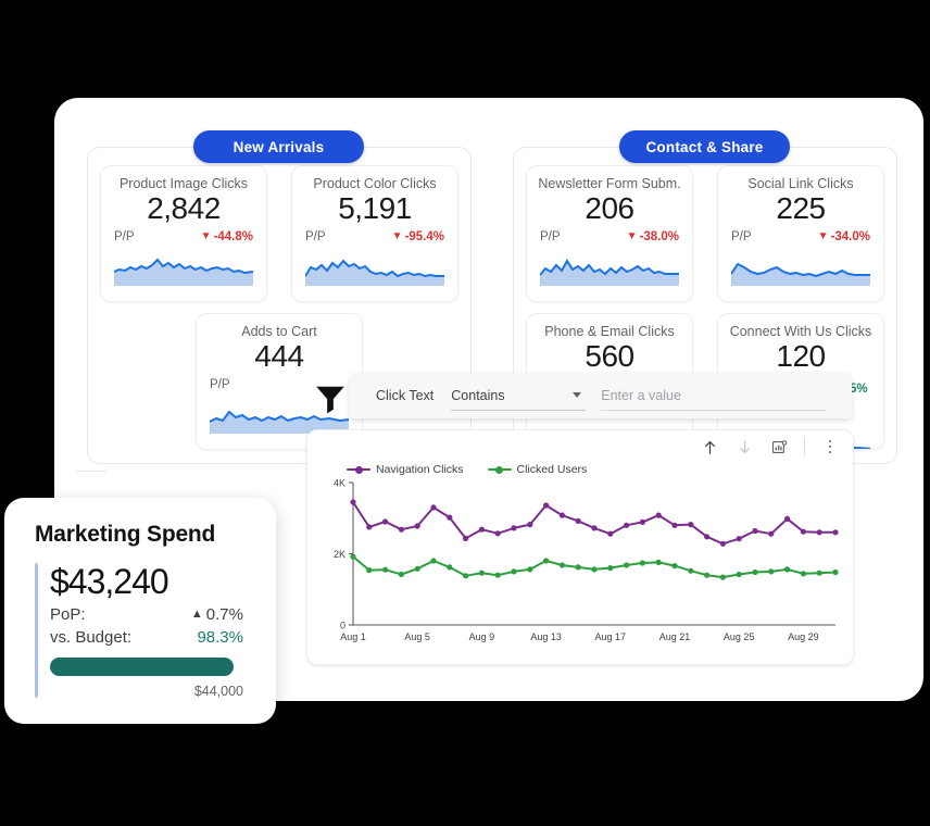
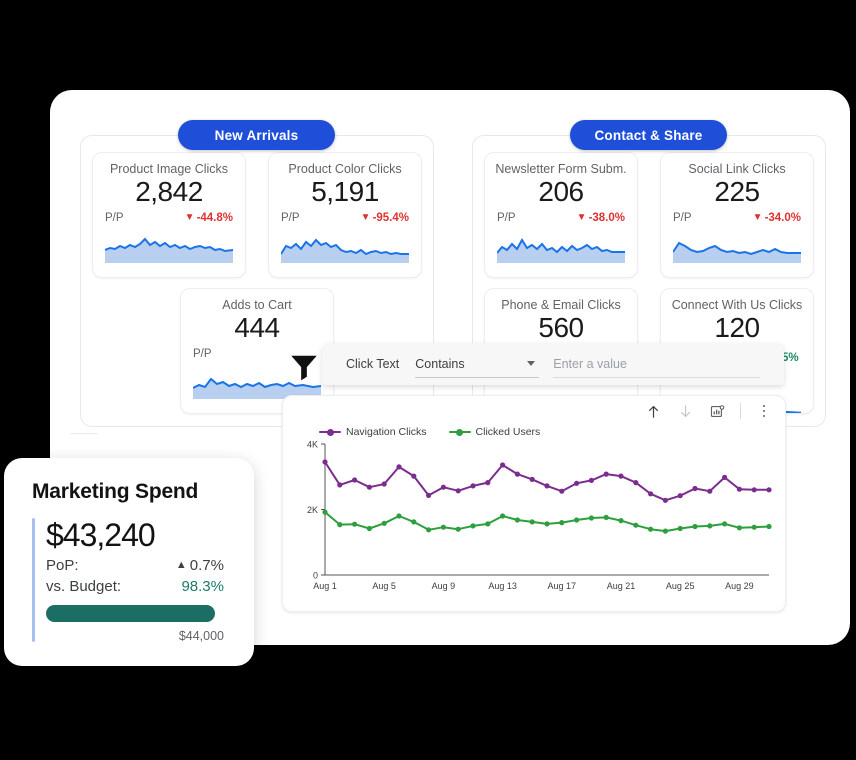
Navigation Clicks/Aug 21: 2.8K -> 3.0K
